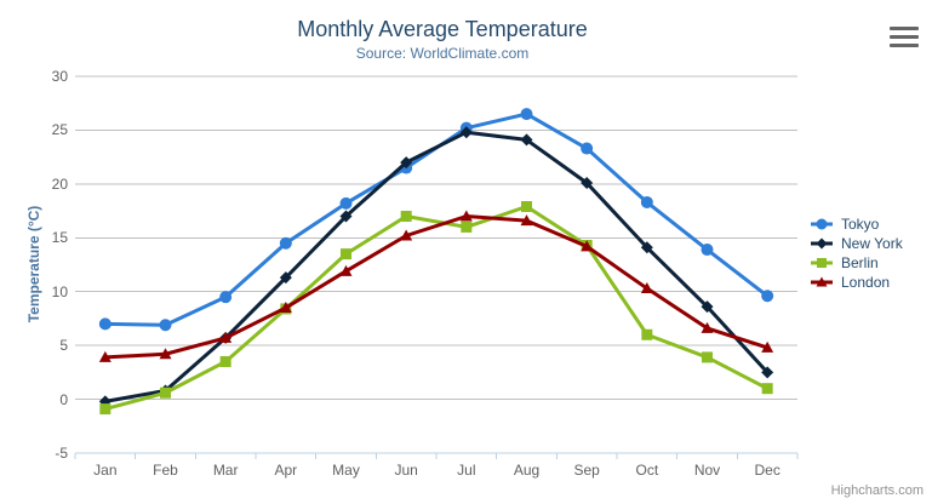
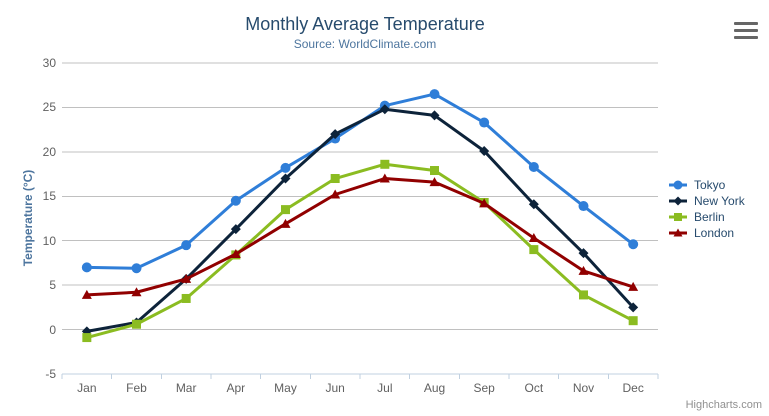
Berlin/Jul: 16 -> 19
Berlin/Oct: 6 -> 9
